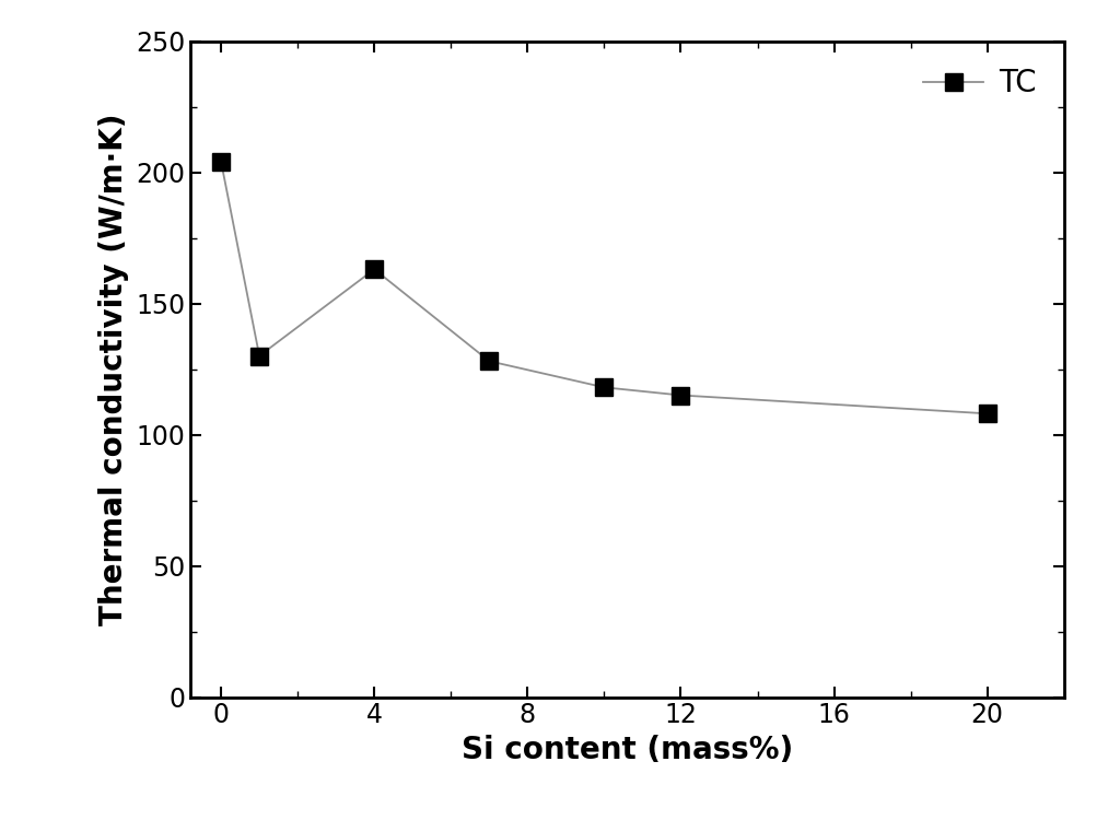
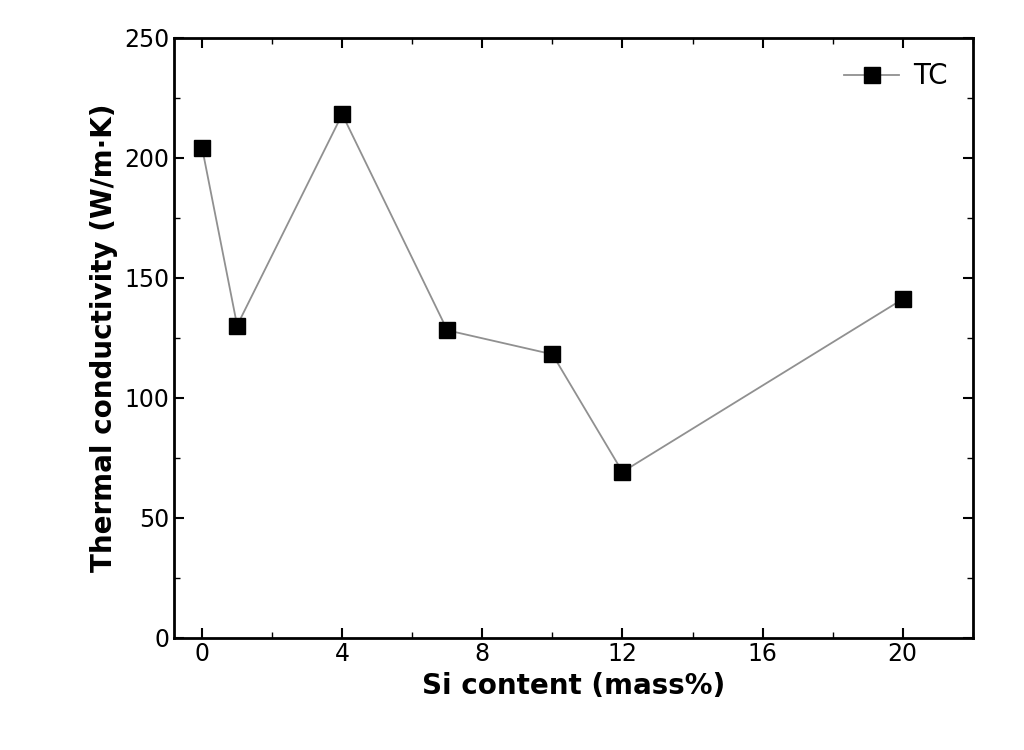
4: 163 -> 218
12: 115 -> 69
20: 108 -> 141
